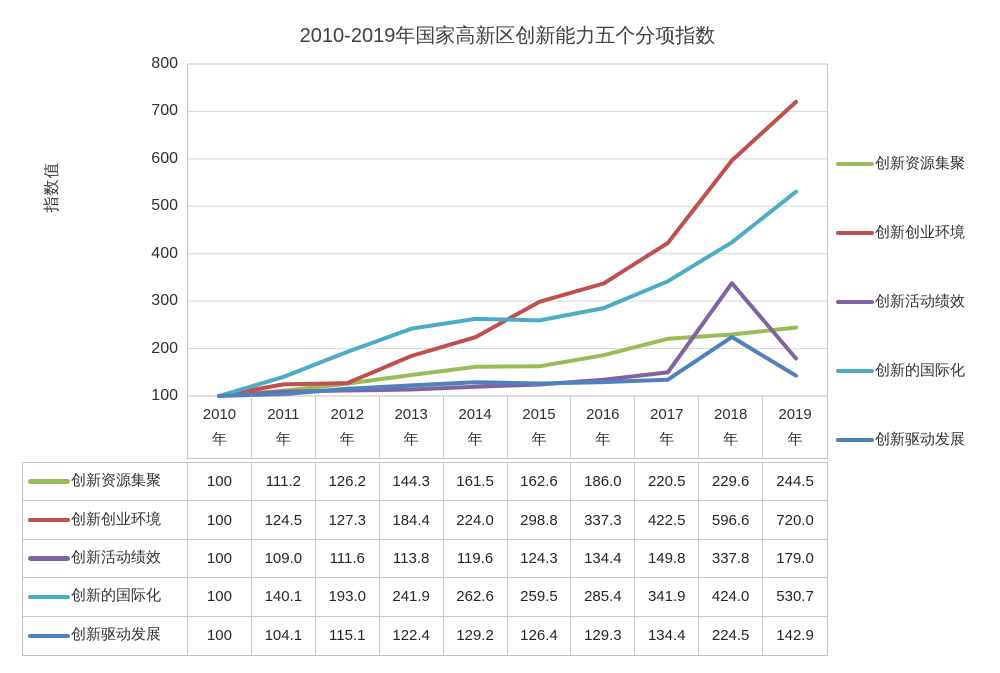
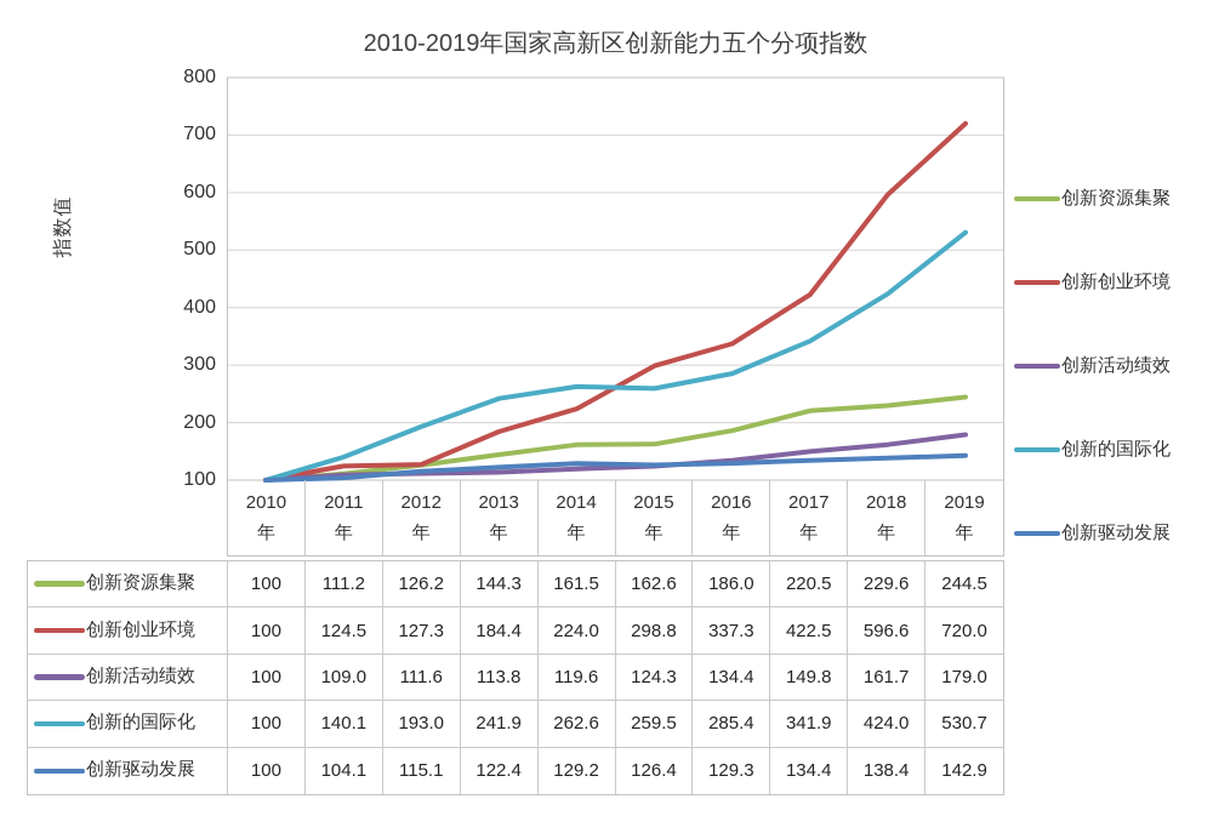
创新活动绩效/2018: 337.8 -> 161.7
创新驱动发展/2018: 224.5 -> 138.4
